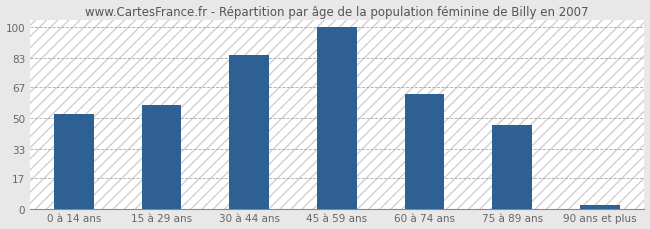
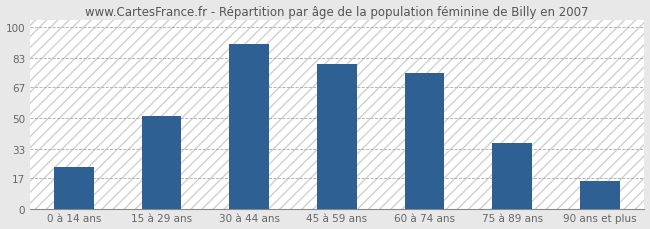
0 à 14 ans: 52 -> 23
15 à 29 ans: 57 -> 51
30 à 44 ans: 85 -> 91
45 à 59 ans: 100 -> 80
60 à 74 ans: 63 -> 75
75 à 89 ans: 46 -> 36
90 ans et plus: 2 -> 15
